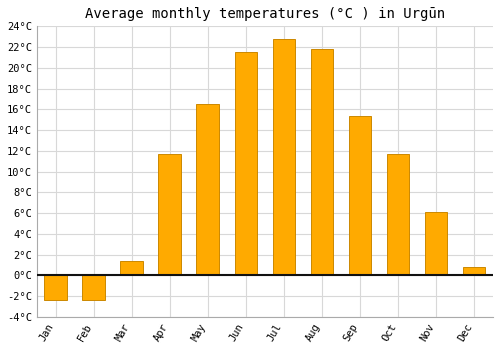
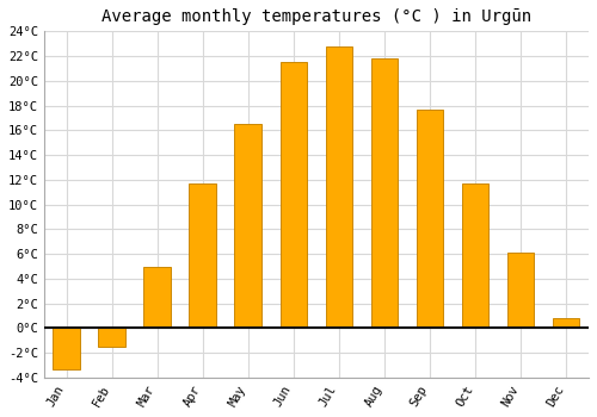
Jan: -2.4°C -> -3.3°C
Feb: -2.4°C -> -1.5°C
Mar: 1.4°C -> 5.0°C
Sep: 15.4°C -> 17.7°C
